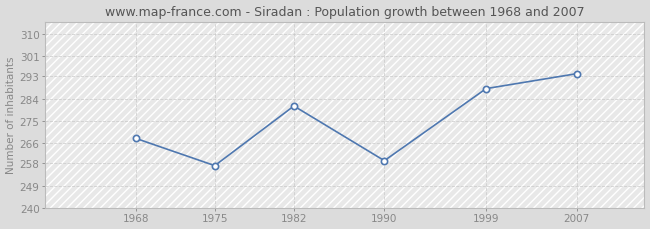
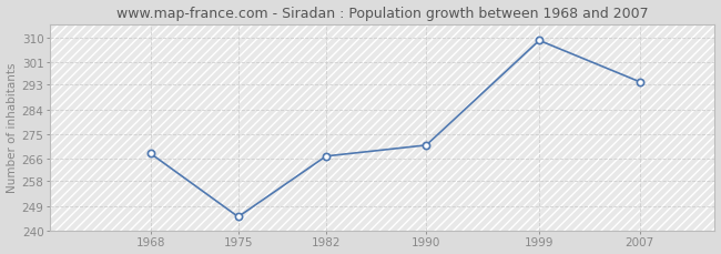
1975: 257 -> 245
1982: 281 -> 267
1990: 259 -> 271
1999: 288 -> 309
